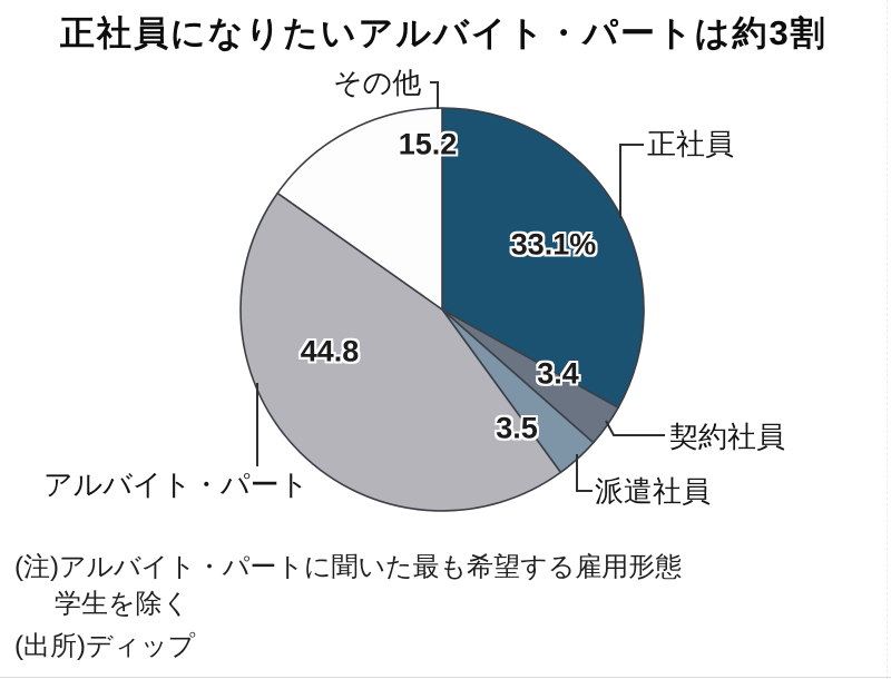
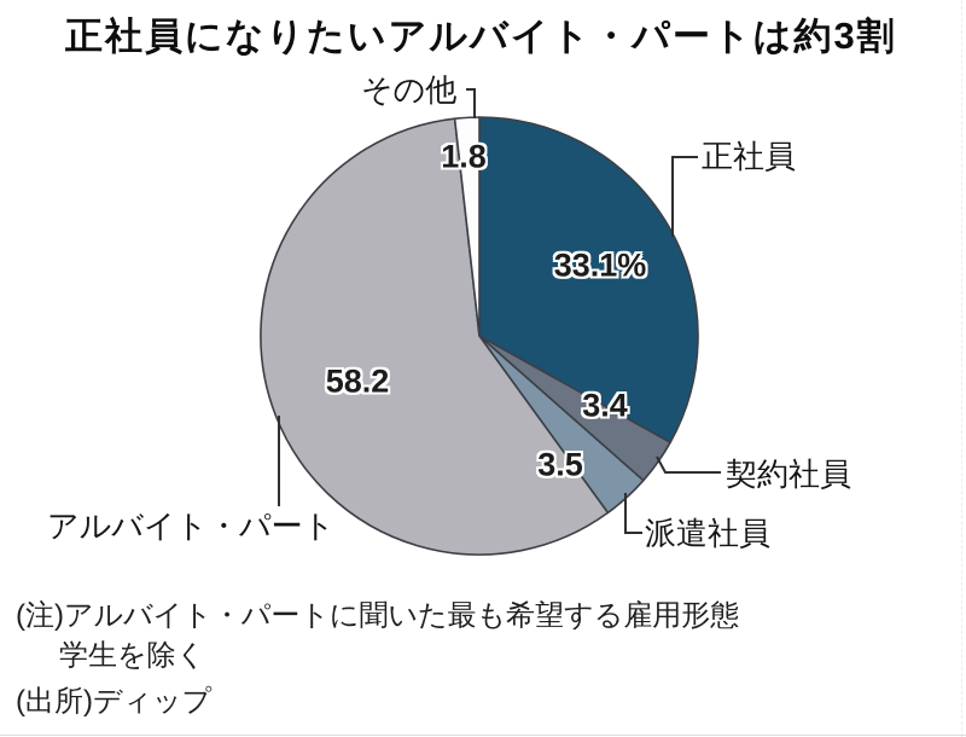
アルバイト・パート: 44.8 -> 58.2
その他: 15.2 -> 1.8
